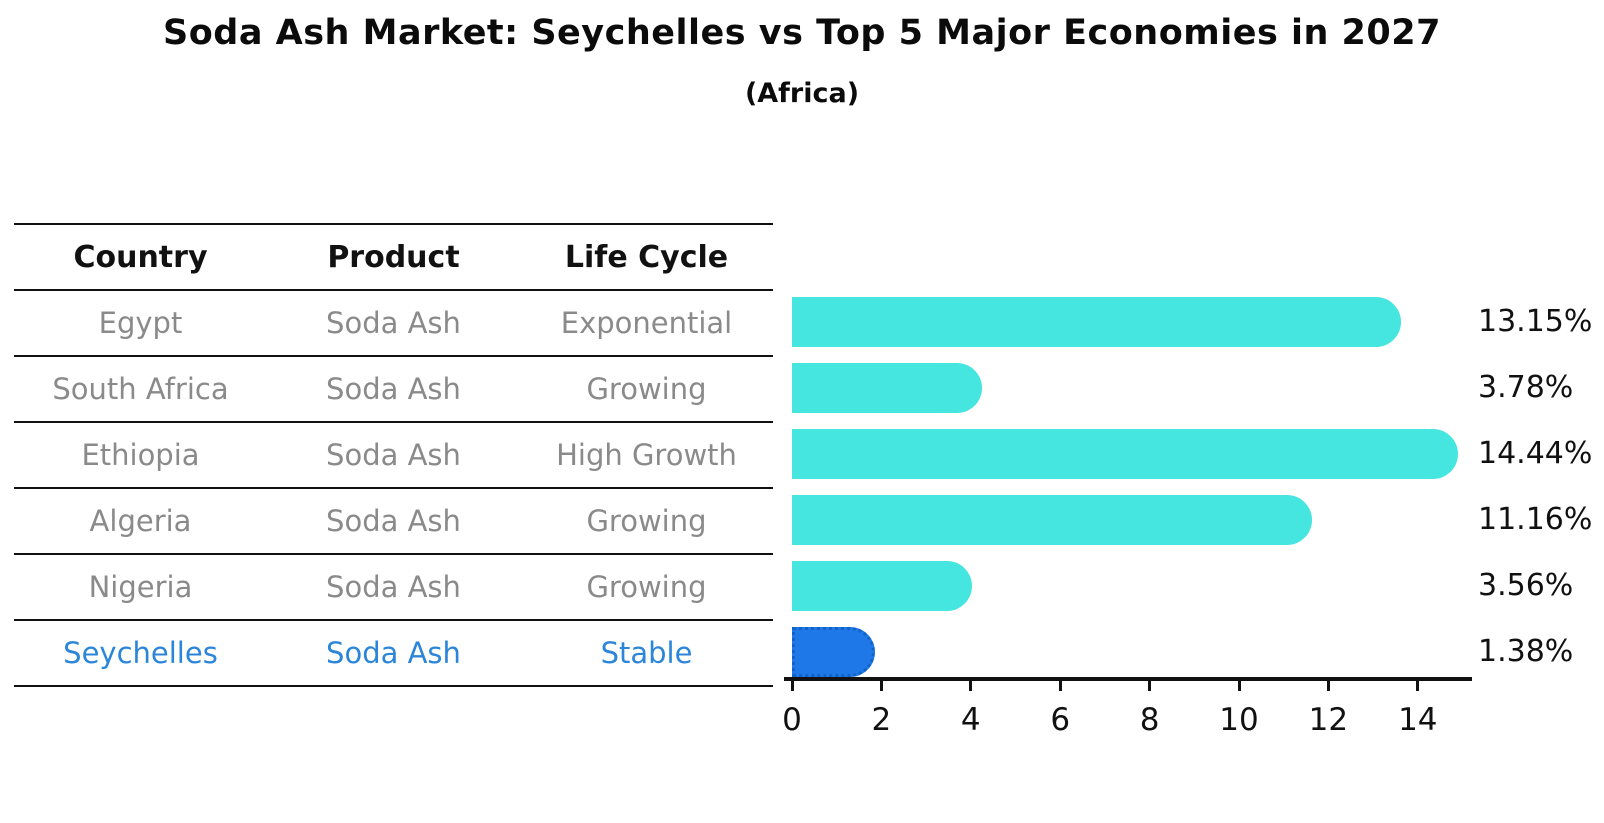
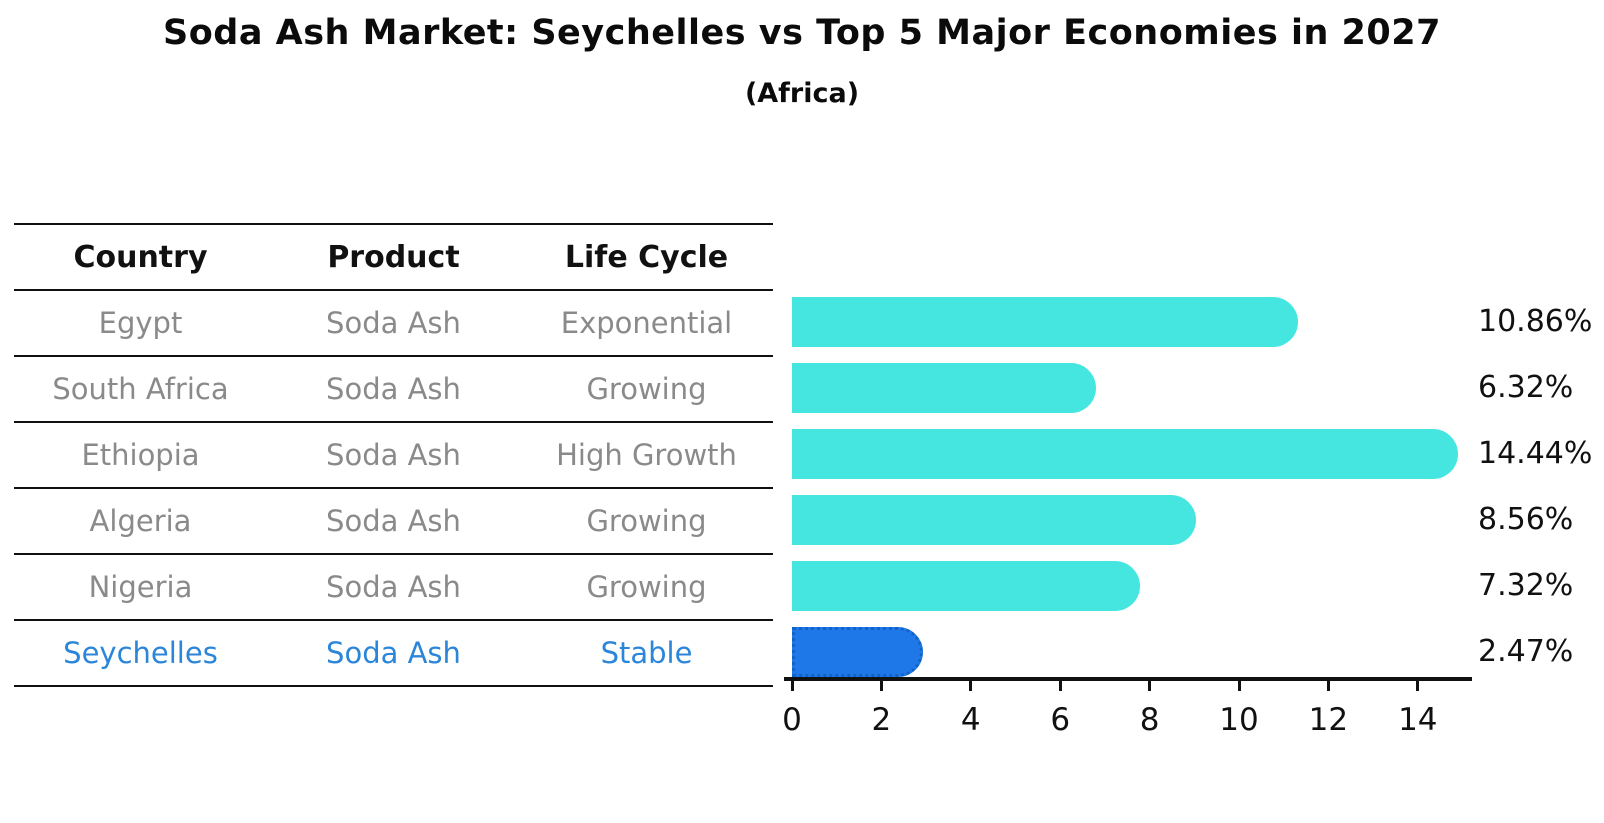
Egypt: 13.15% -> 10.86%
South Africa: 3.78% -> 6.32%
Algeria: 11.16% -> 8.56%
Nigeria: 3.56% -> 7.32%
Seychelles: 1.38% -> 2.47%
